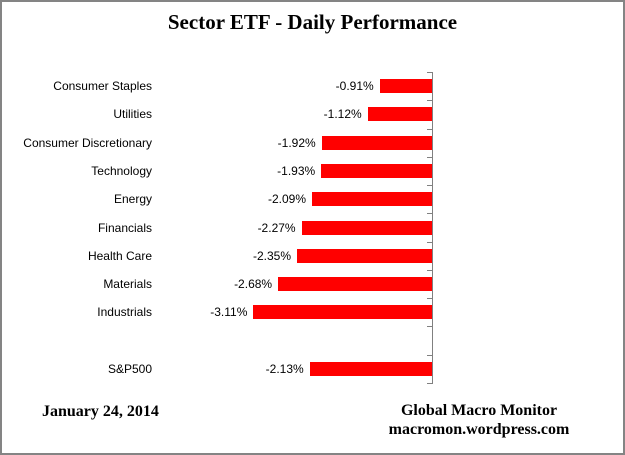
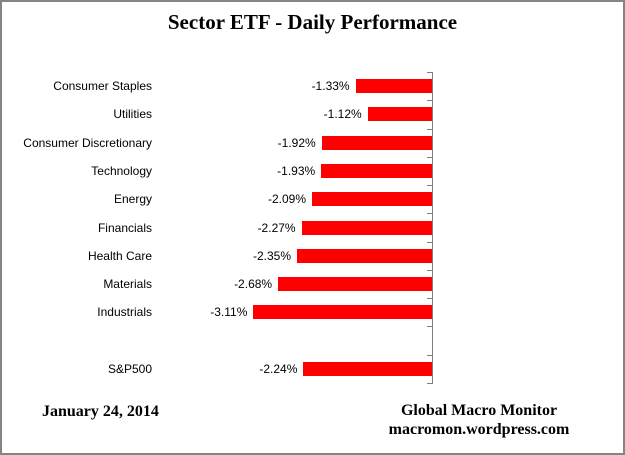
Consumer Staples: -0.91% -> -1.33%
S&P500: -2.13% -> -2.24%
